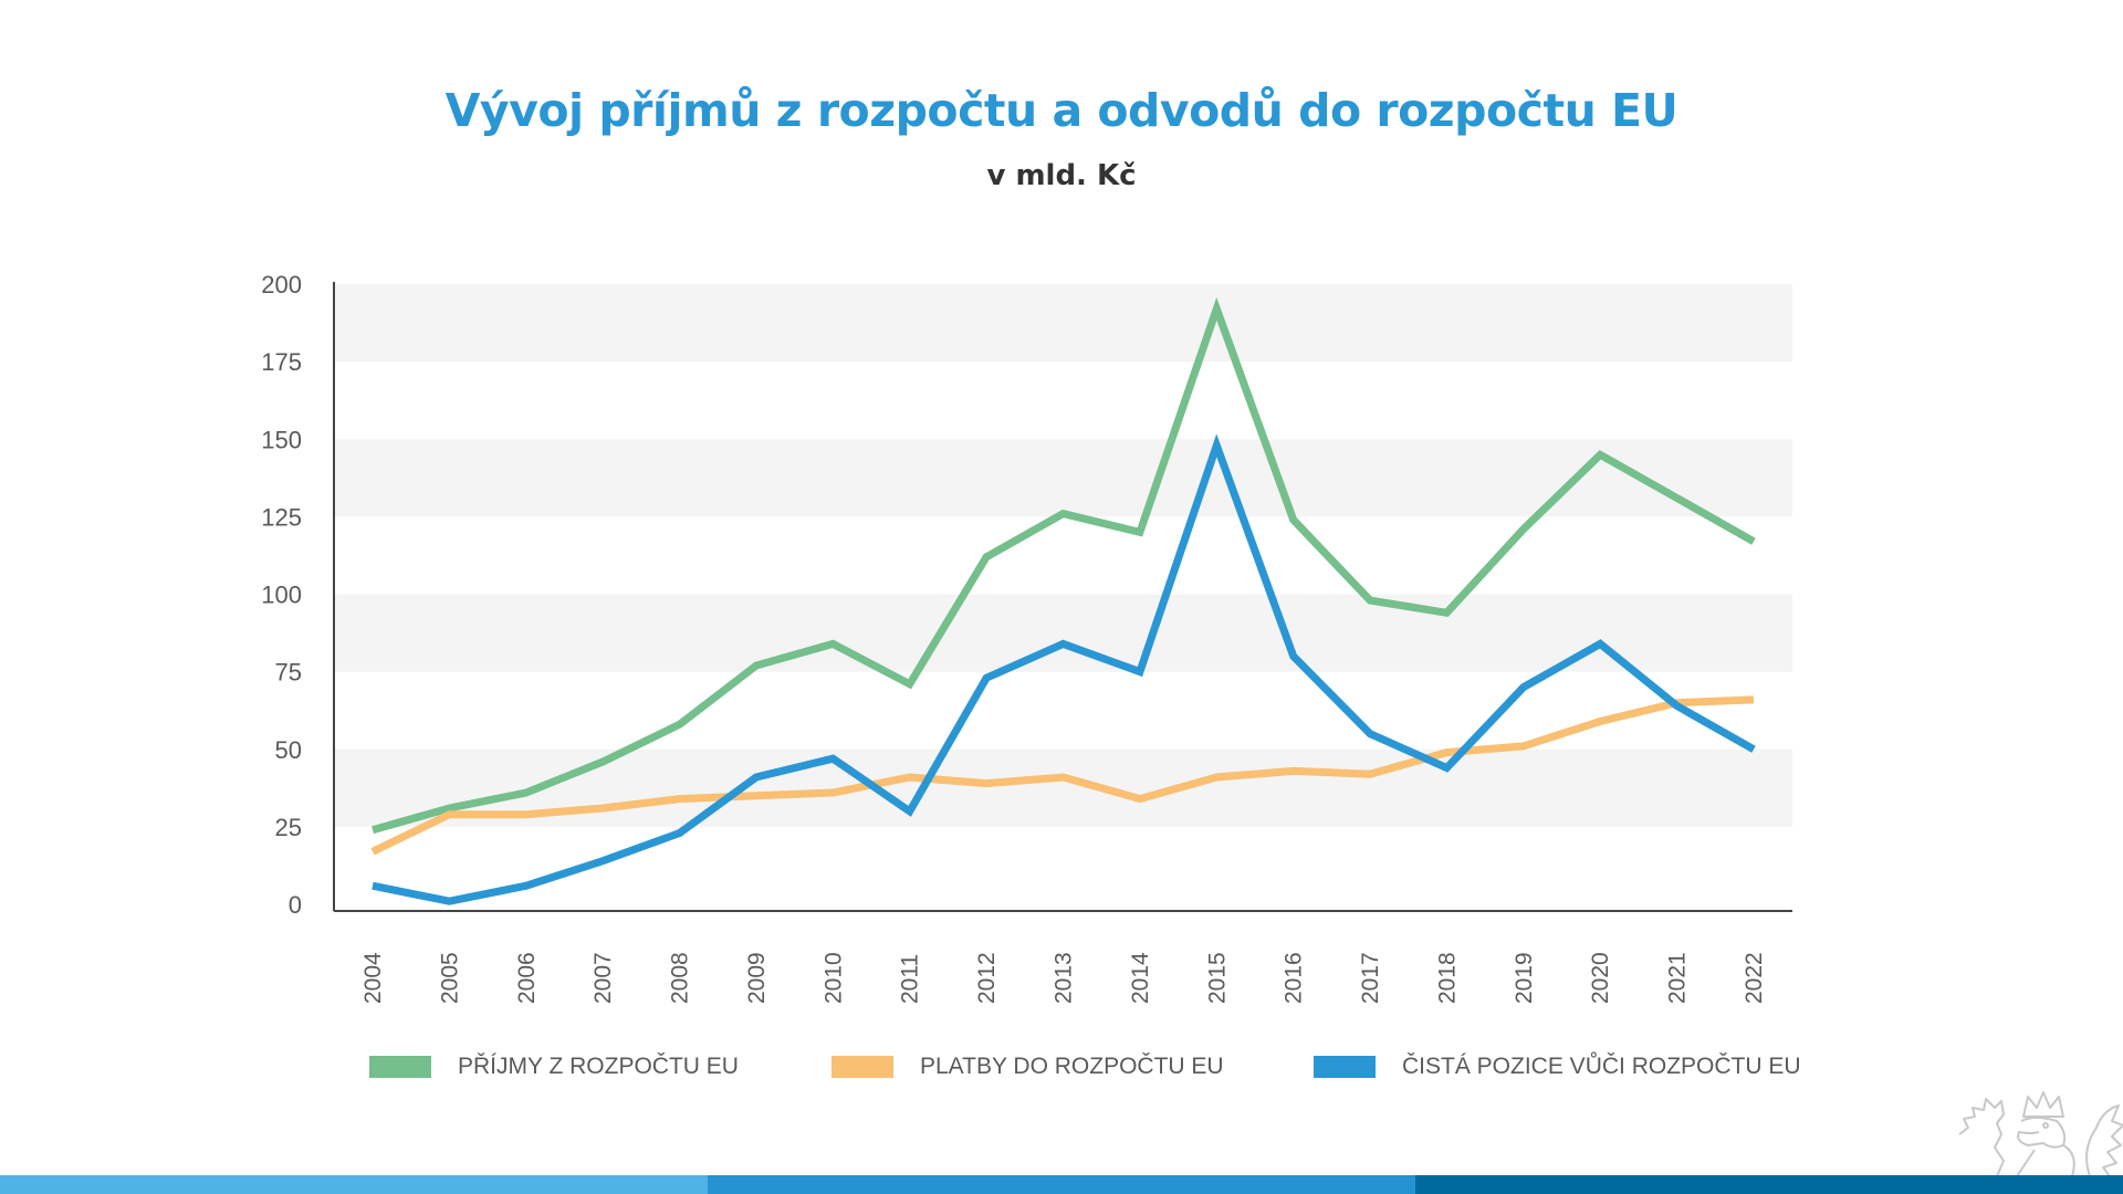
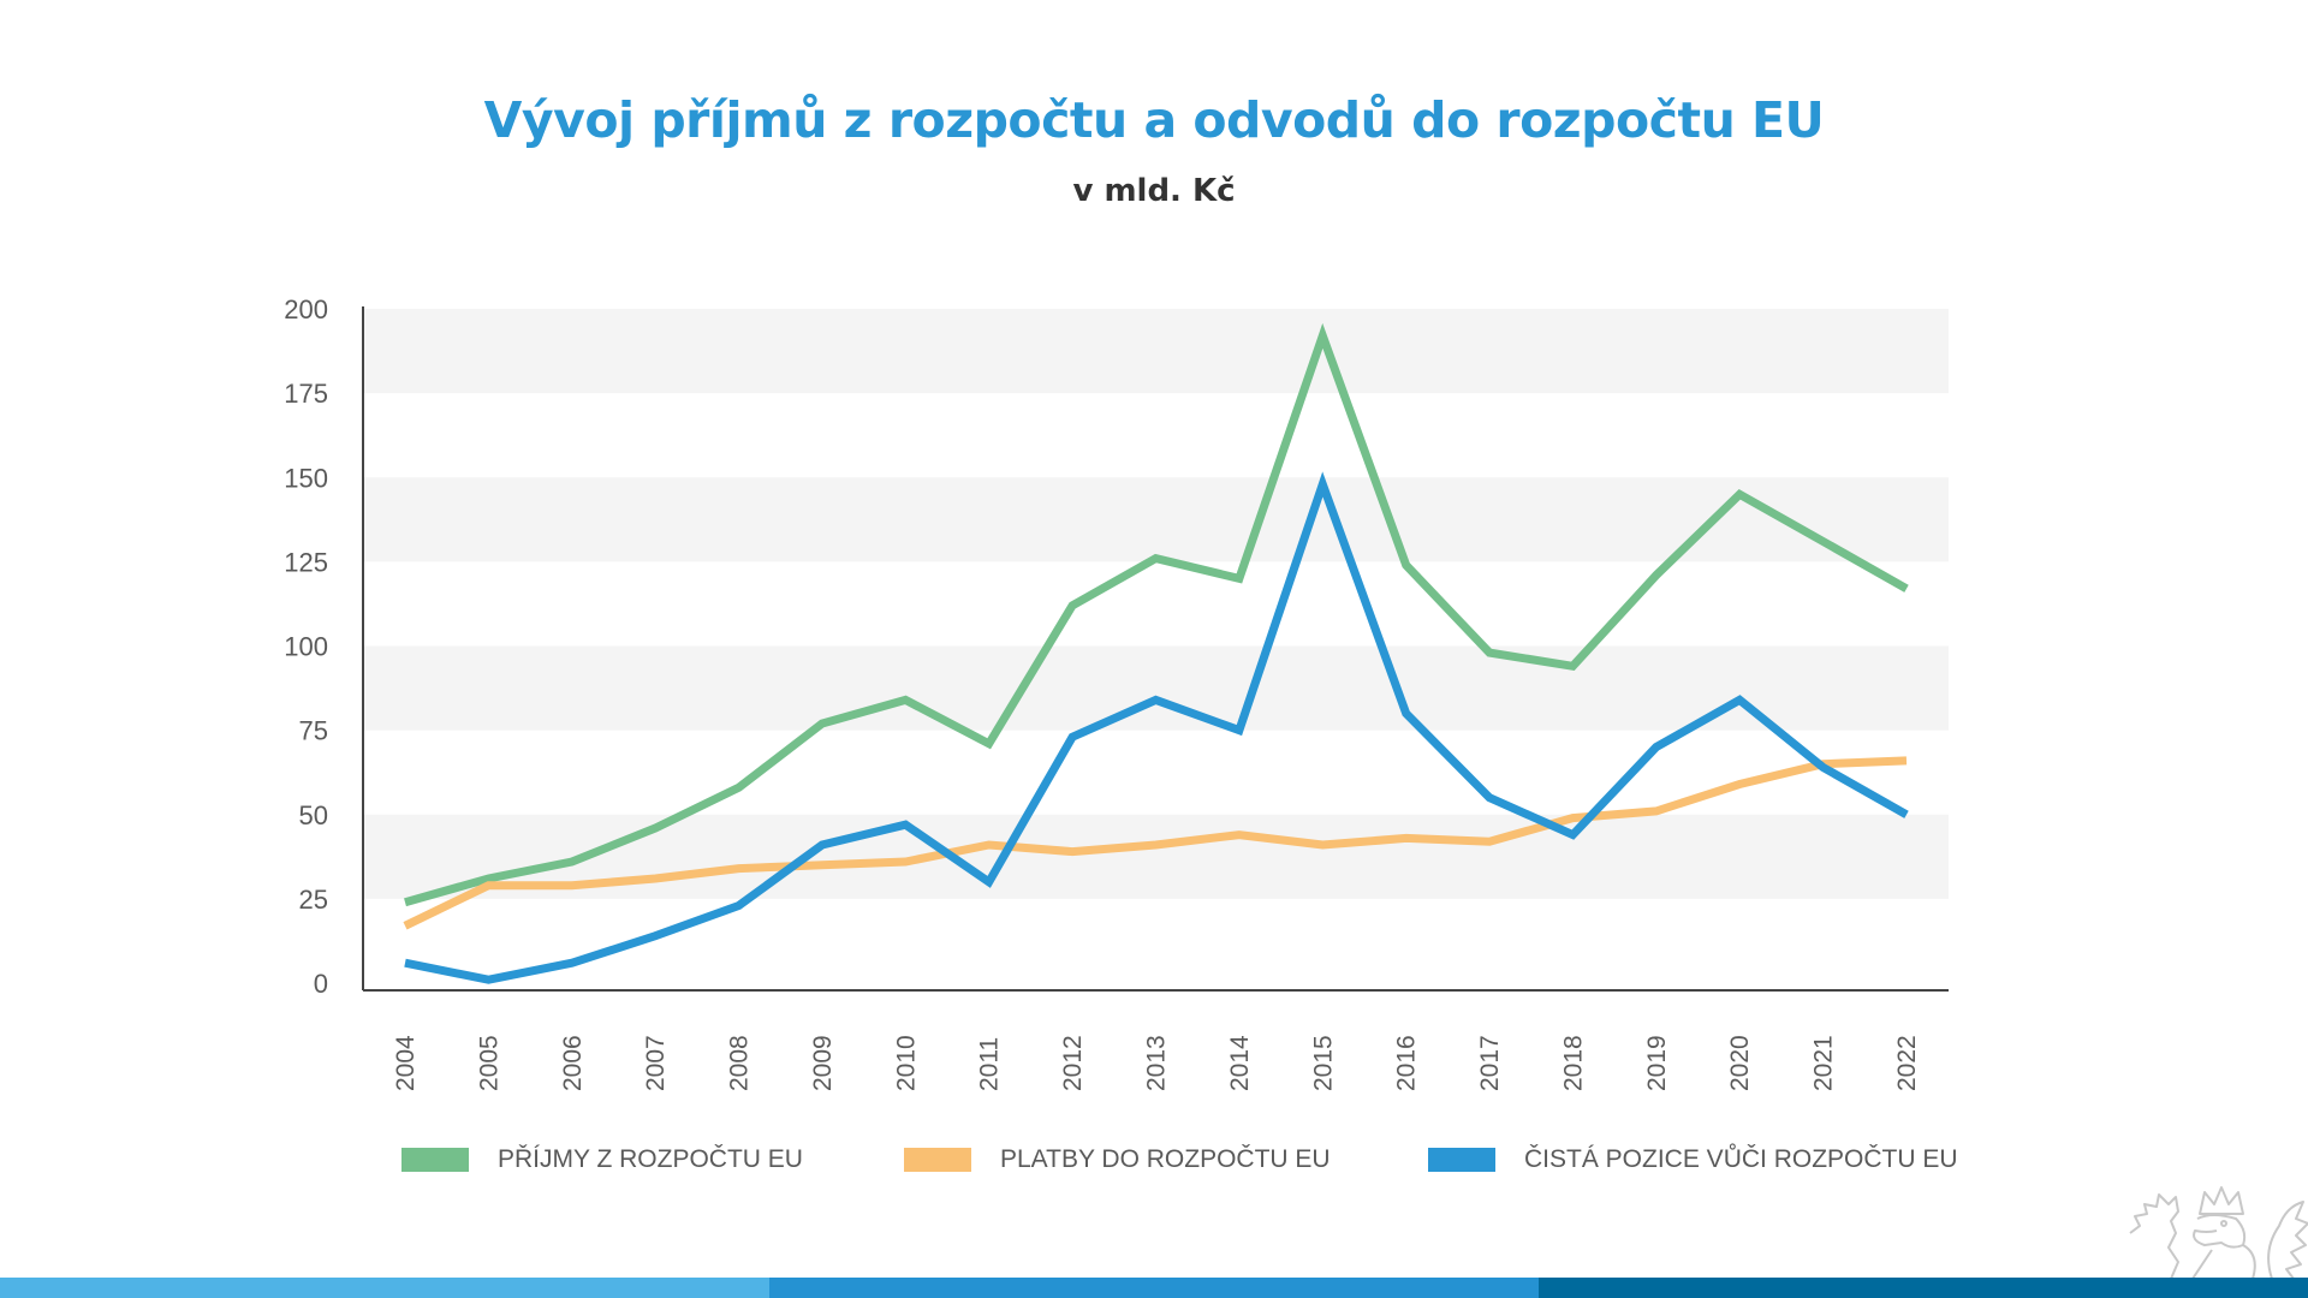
PLATBY DO ROZPOČTU EU/2014: 34 -> 44
